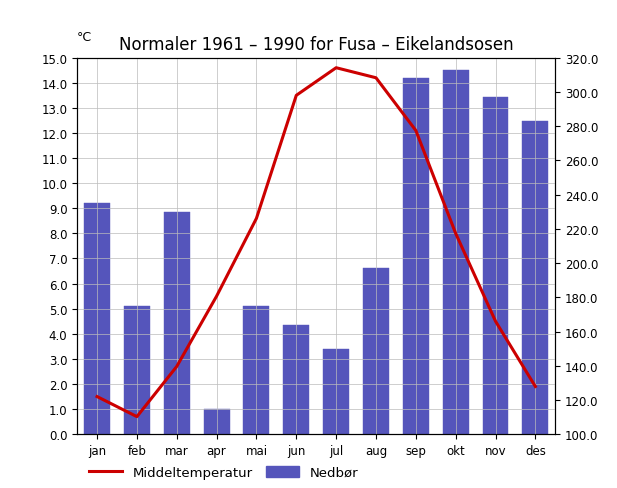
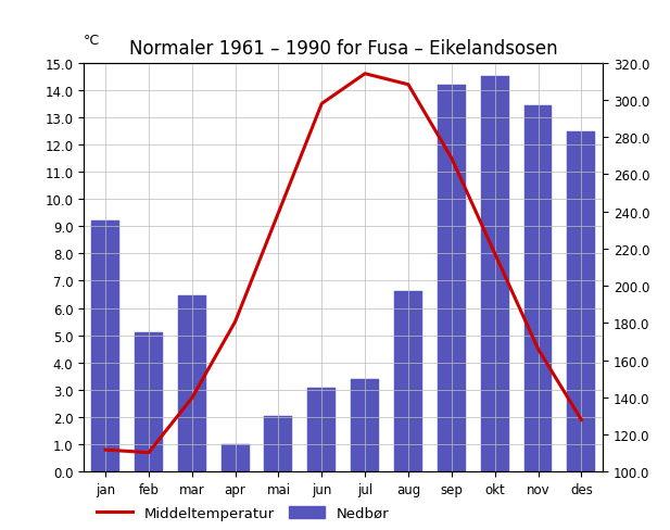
Middeltemperatur/jan: 1.5 -> 0.8
Nedbør/mar: 230 -> 195
Middeltemperatur/mai: 8.6 -> 9.5
Nedbør/mai: 175 -> 130
Nedbør/jun: 164 -> 145
Middeltemperatur/sep: 12.1 -> 11.5
